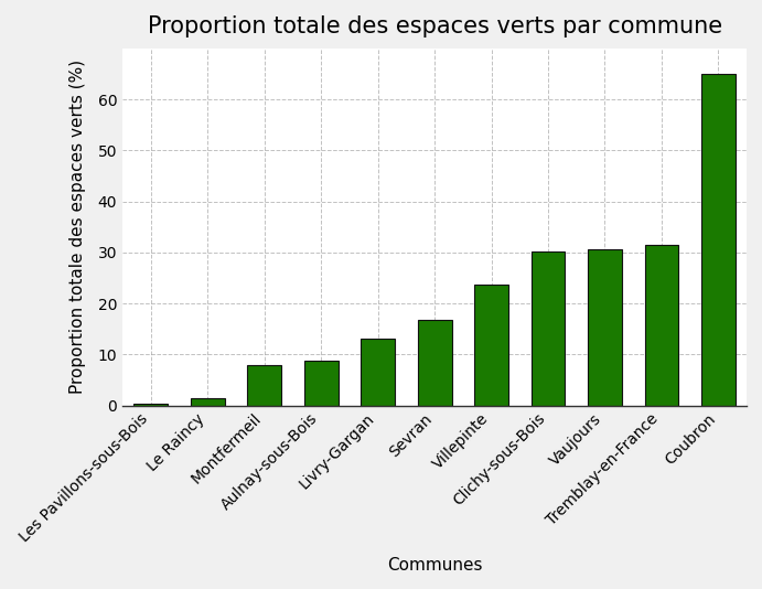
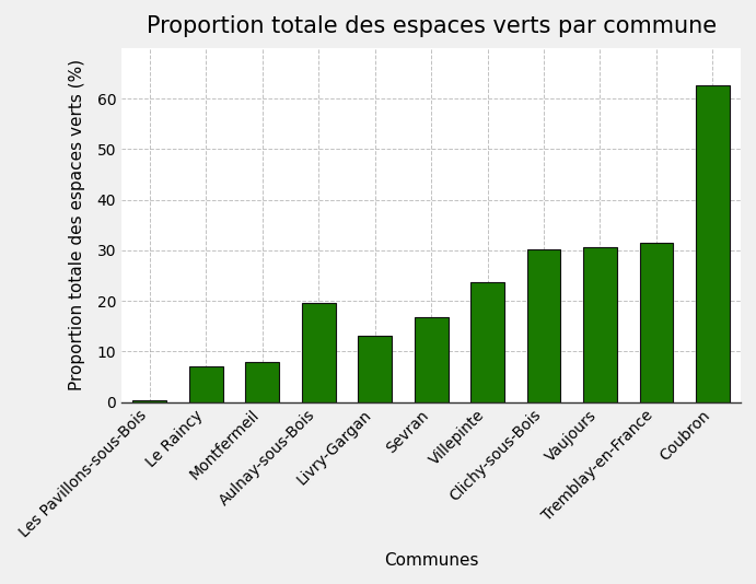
Le Raincy: 1.4 -> 7.0
Aulnay-sous-Bois: 8.7 -> 19.5
Coubron: 65.0 -> 62.5
